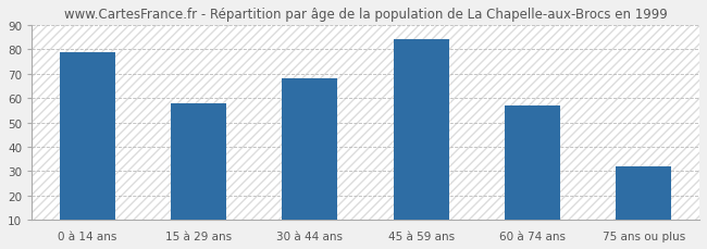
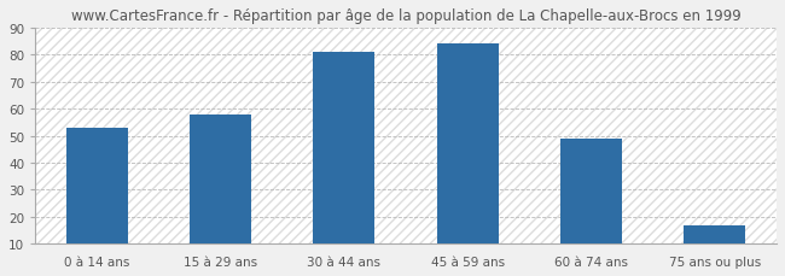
0 à 14 ans: 79 -> 53
30 à 44 ans: 68 -> 81
60 à 74 ans: 57 -> 49
75 ans ou plus: 32 -> 17
